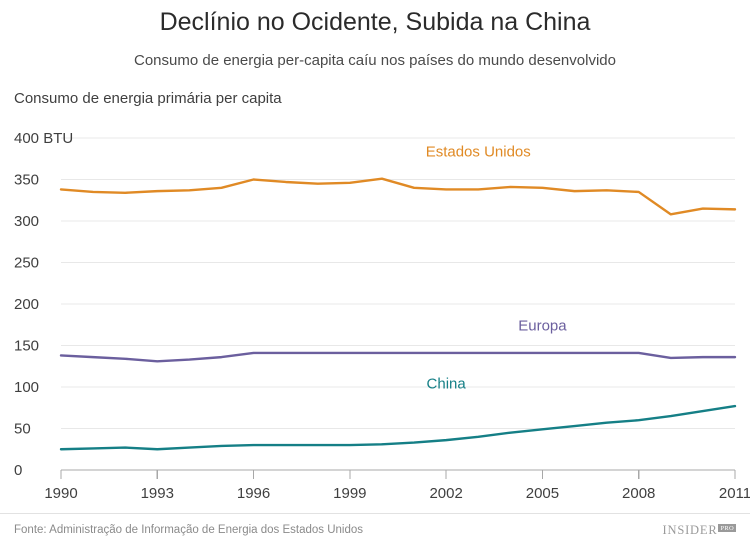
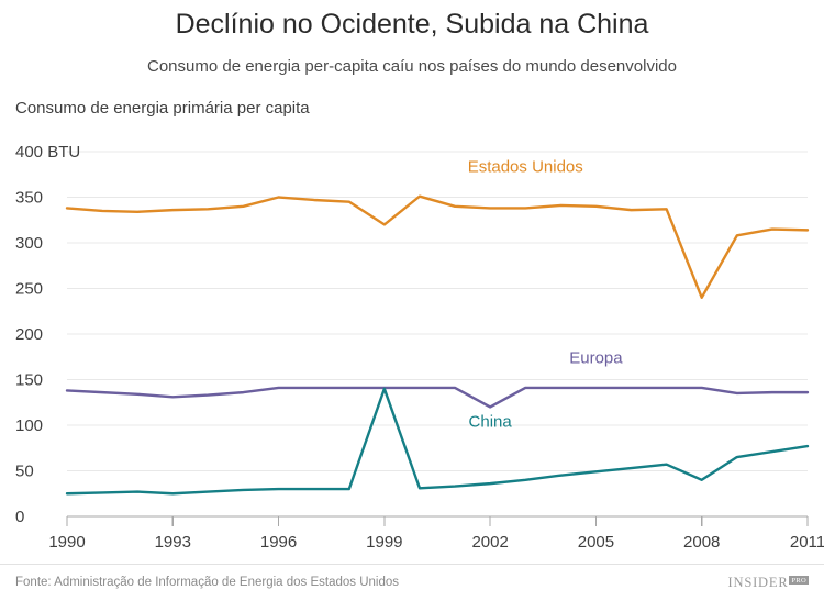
Estados Unidos/1999: 350 -> 320
China/1999: 30 -> 140
Europa/2002: 140 -> 120
Estados Unidos/2008: 340 -> 240
China/2008: 60 -> 40
